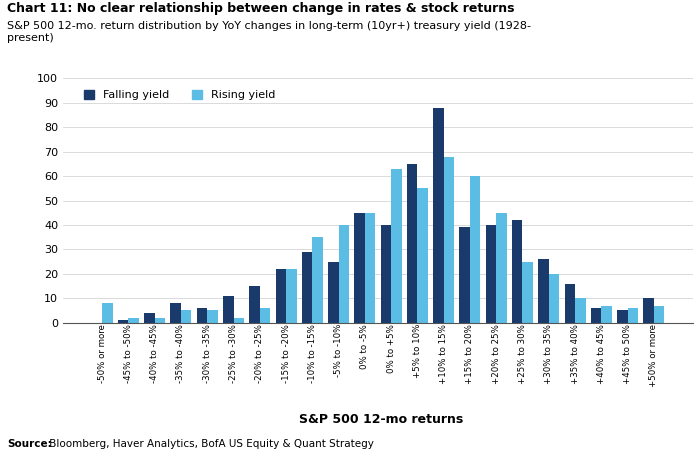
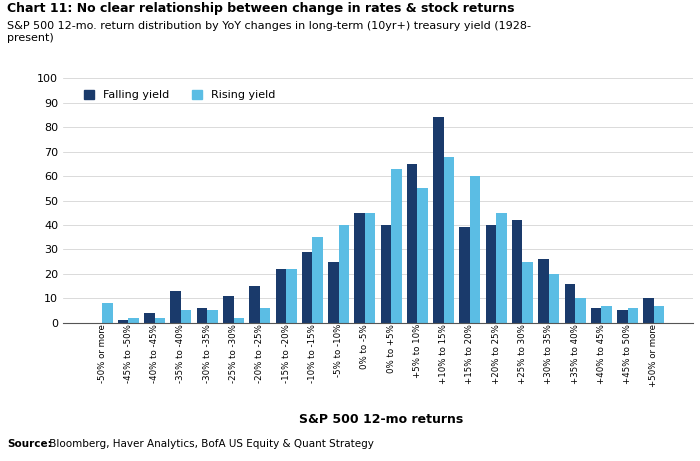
Falling yield/-35% to -40%: 8 -> 13
Falling yield/+10% to 15%: 88 -> 84
